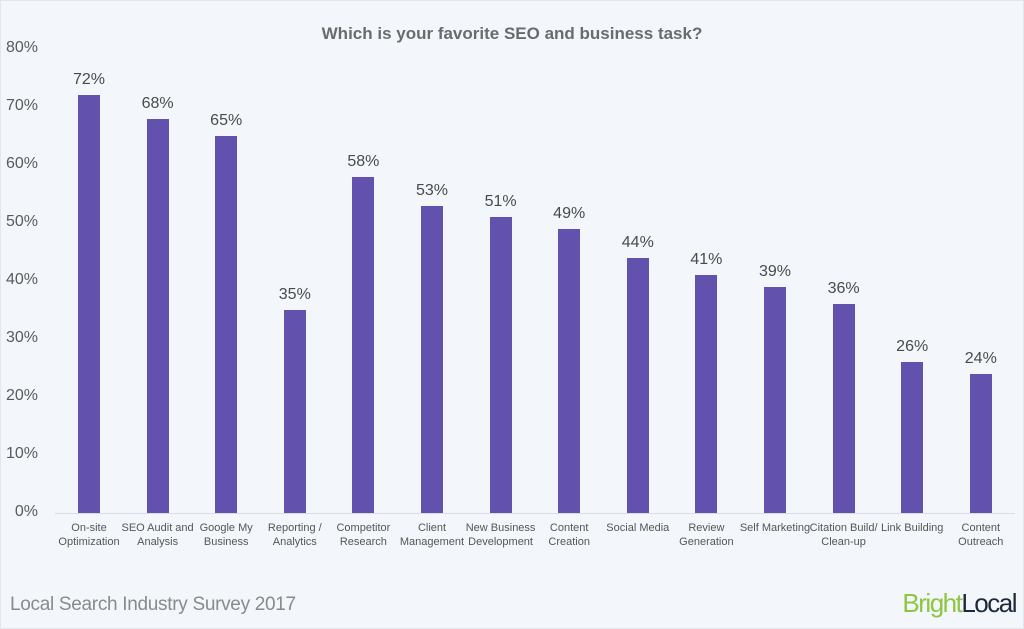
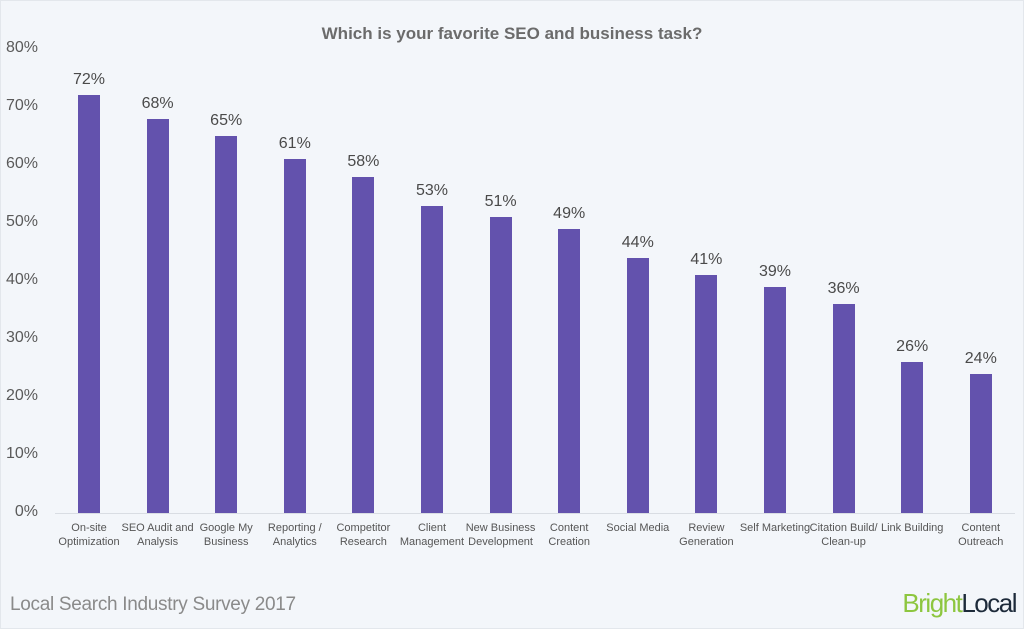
Reporting / Analytics: 35% -> 61%
